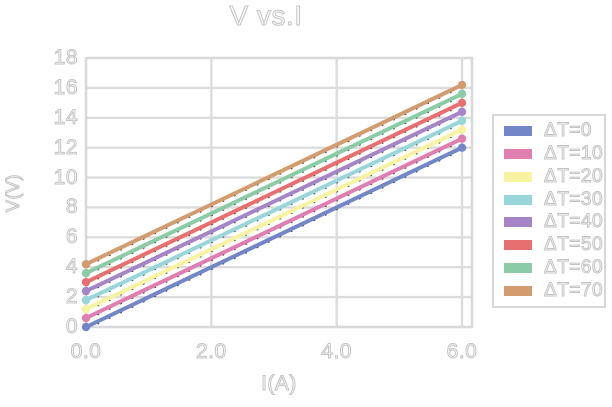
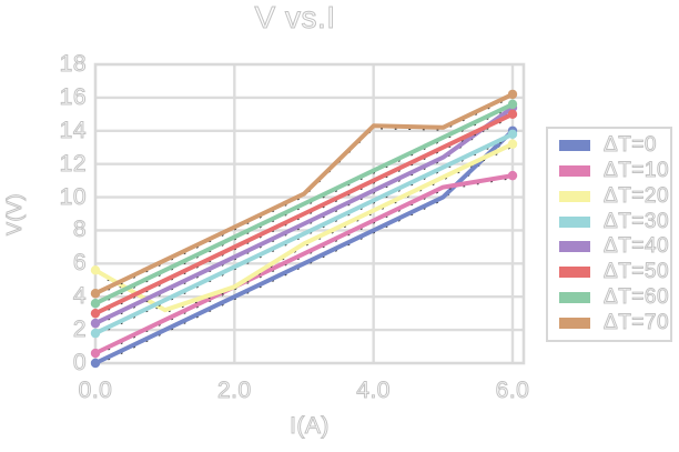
ΔT=20/0: 1.2 -> 5.6
ΔT=20/2: 5.2 -> 4.6
ΔT=70/4: 12.2 -> 14.3
ΔT=0/6: 12 -> 14
ΔT=10/6: 12.6 -> 11.3
ΔT=40/6: 14.4 -> 15.4
